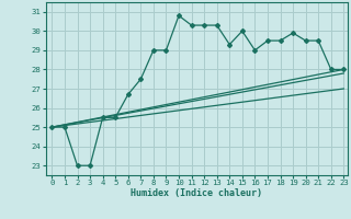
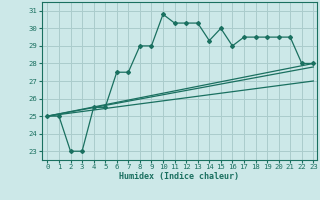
6: 26.7 -> 27.5
19: 29.9 -> 29.5
